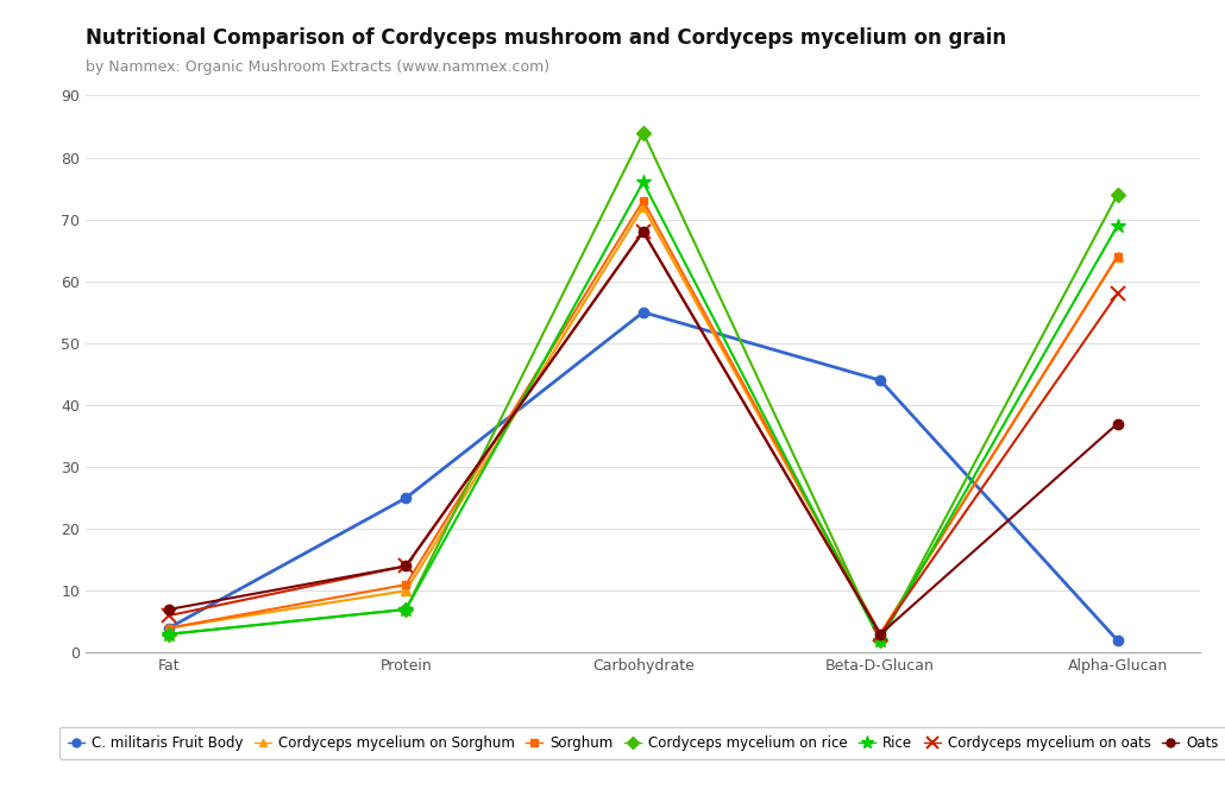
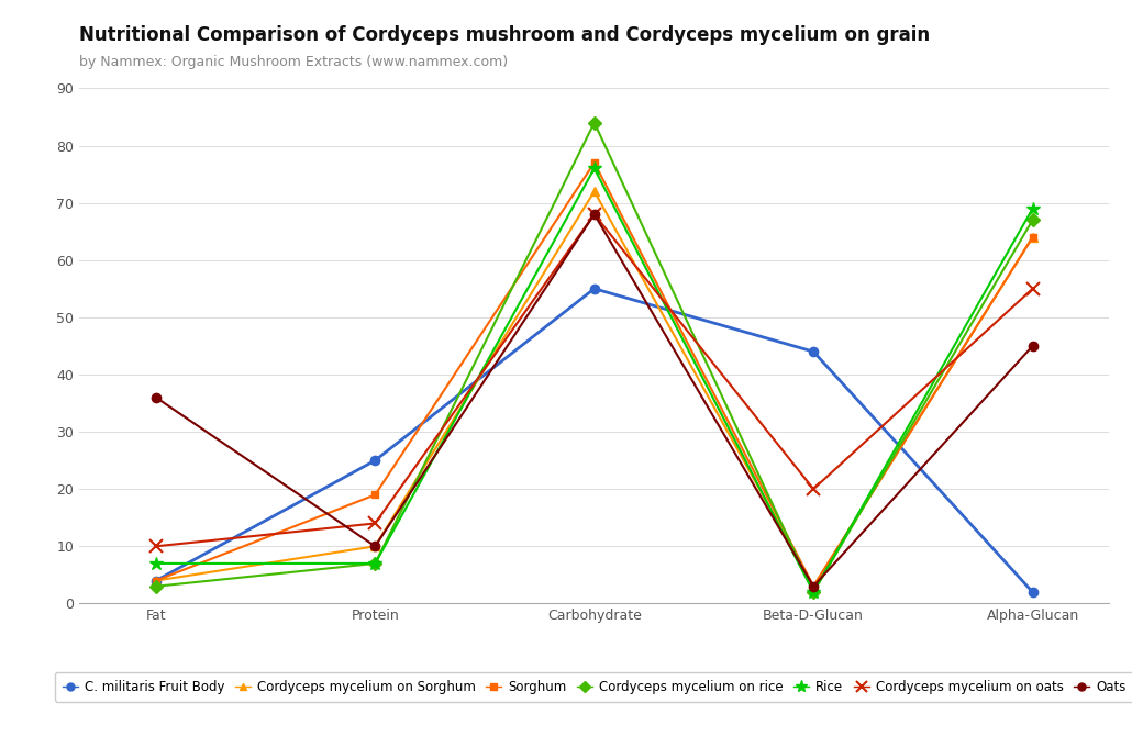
Rice/Fat: 3 -> 7
Cordyceps mycelium on oats/Fat: 6 -> 10
Oats/Fat: 7 -> 36
Sorghum/Protein: 11 -> 19
Oats/Protein: 14 -> 10
Sorghum/Carbohydrate: 73 -> 77
Cordyceps mycelium on oats/Beta-D-Glucan: 3 -> 20
Cordyceps mycelium on rice/Alpha-Glucan: 74 -> 67
Cordyceps mycelium on oats/Alpha-Glucan: 58 -> 55
Oats/Alpha-Glucan: 37 -> 45
